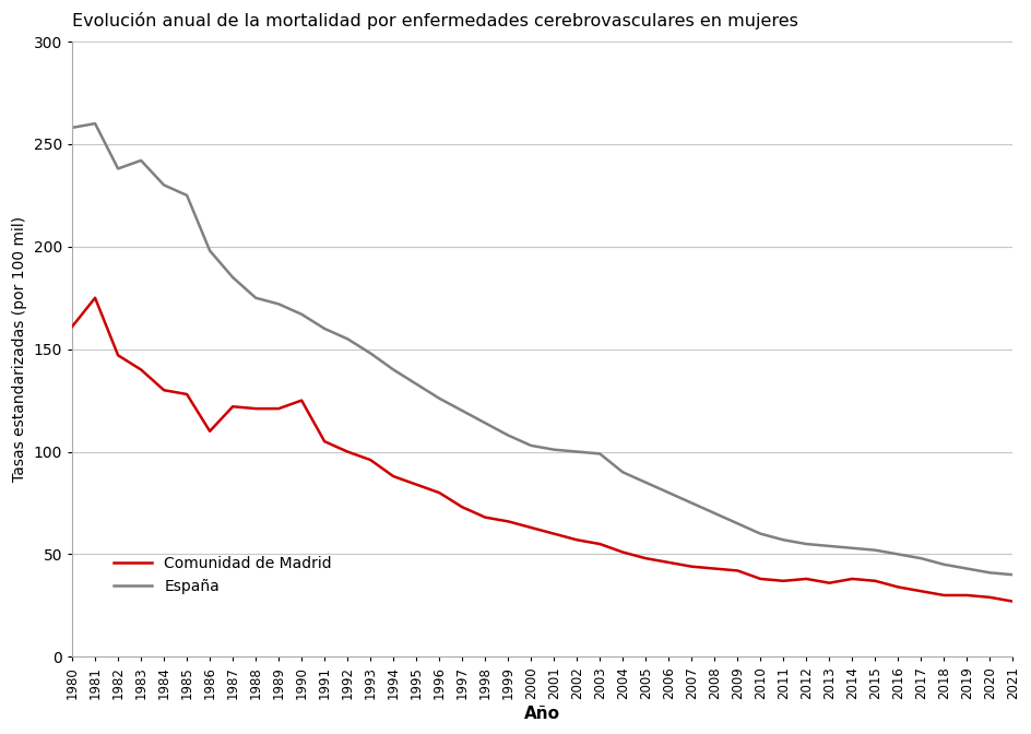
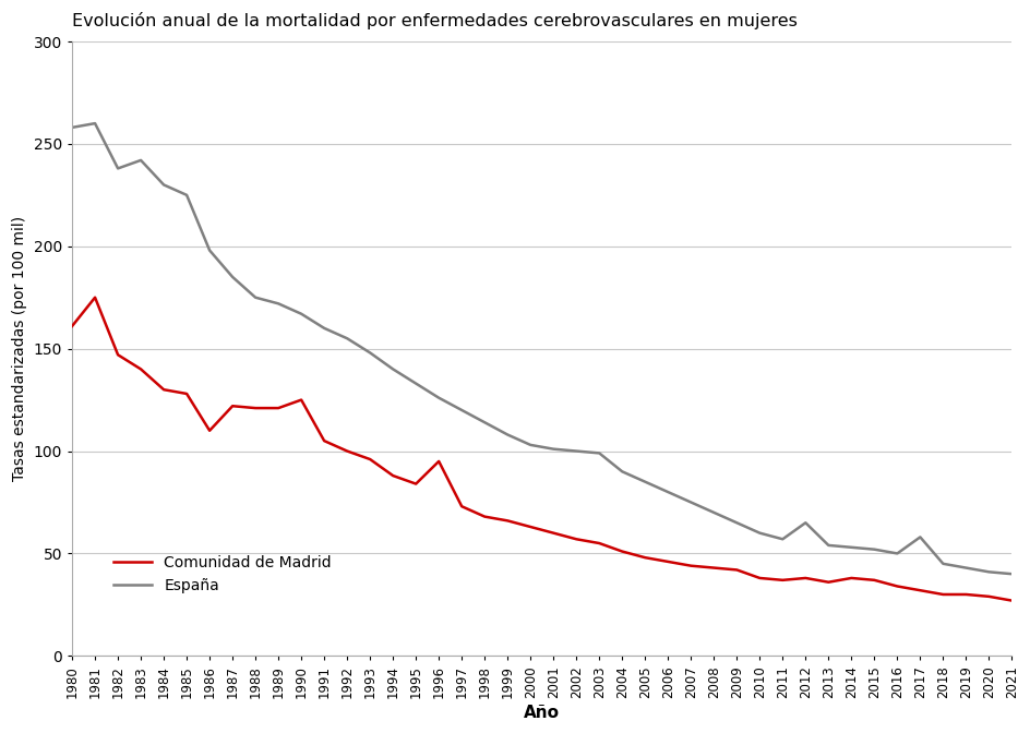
Comunidad de Madrid/1996: 80 -> 95
España/2012: 55 -> 65
España/2017: 48 -> 58
